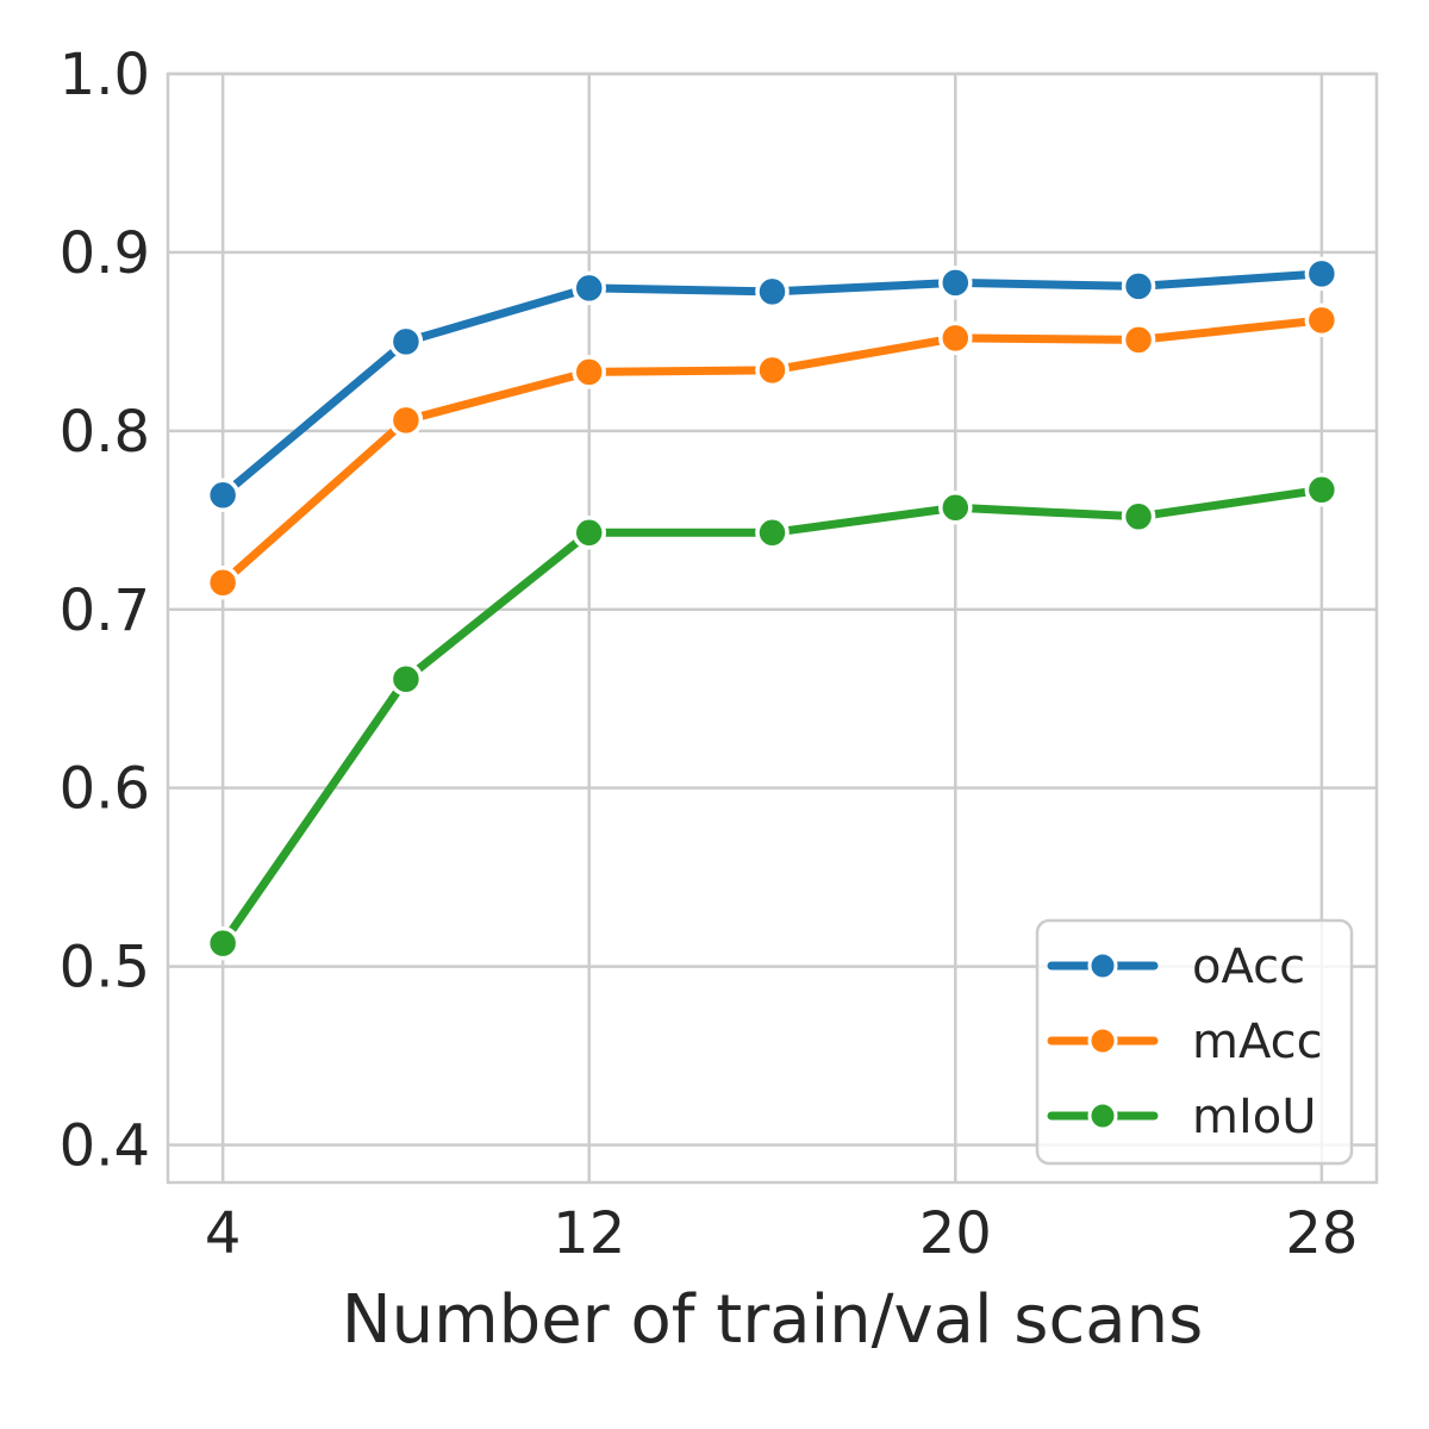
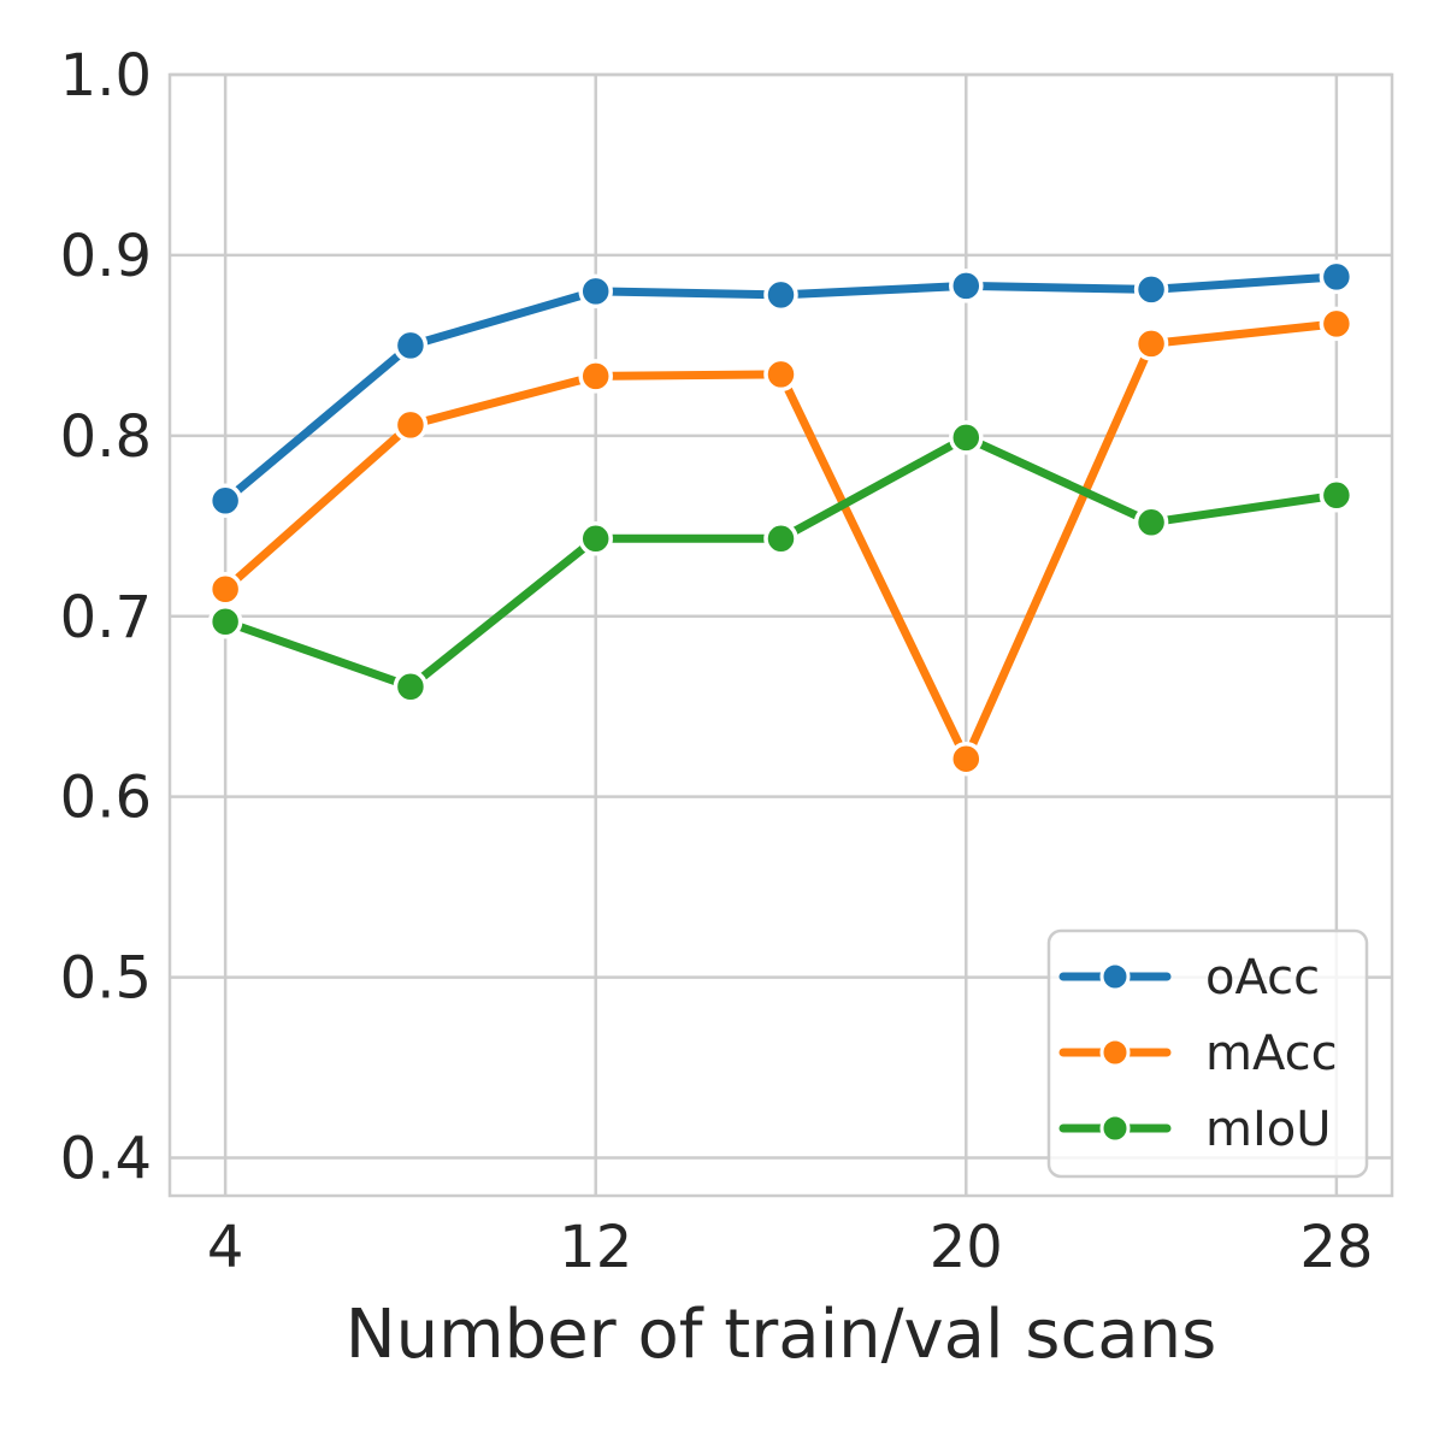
mIoU/4: 0.513 -> 0.697
mAcc/20: 0.852 -> 0.621
mIoU/20: 0.757 -> 0.799
